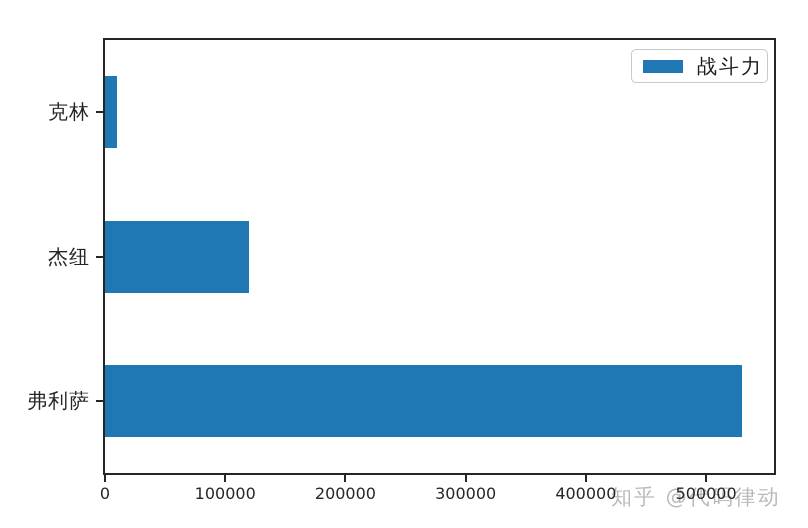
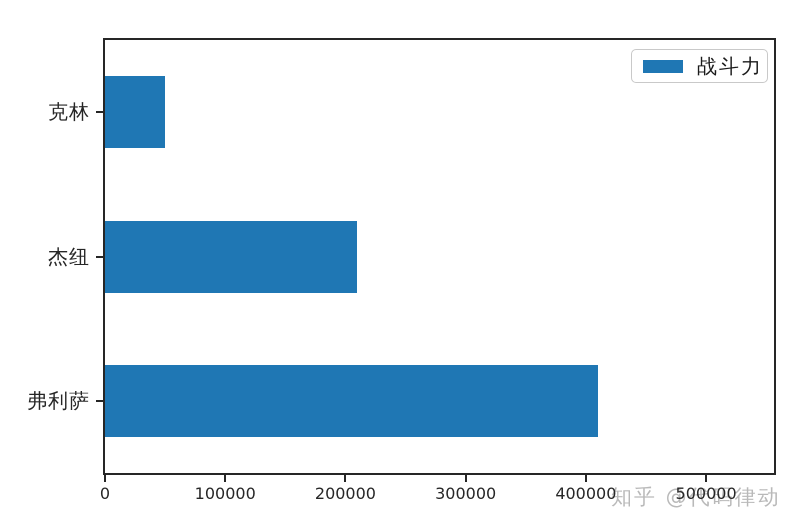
克林: 10000 -> 50000
杰纽: 120000 -> 210000
弗利萨: 530000 -> 410000
